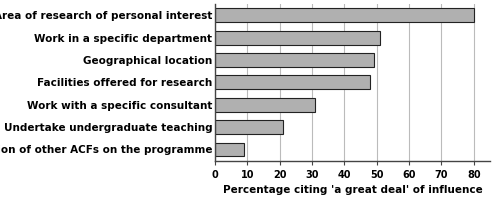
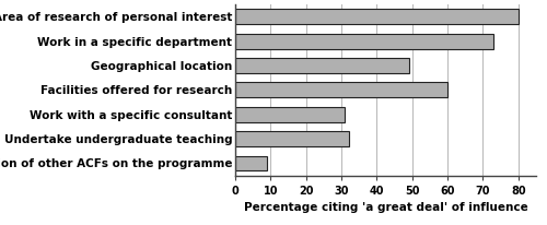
Work in a specific department: 51 -> 73
Facilities offered for research: 48 -> 60
Undertake undergraduate teaching: 21 -> 32
